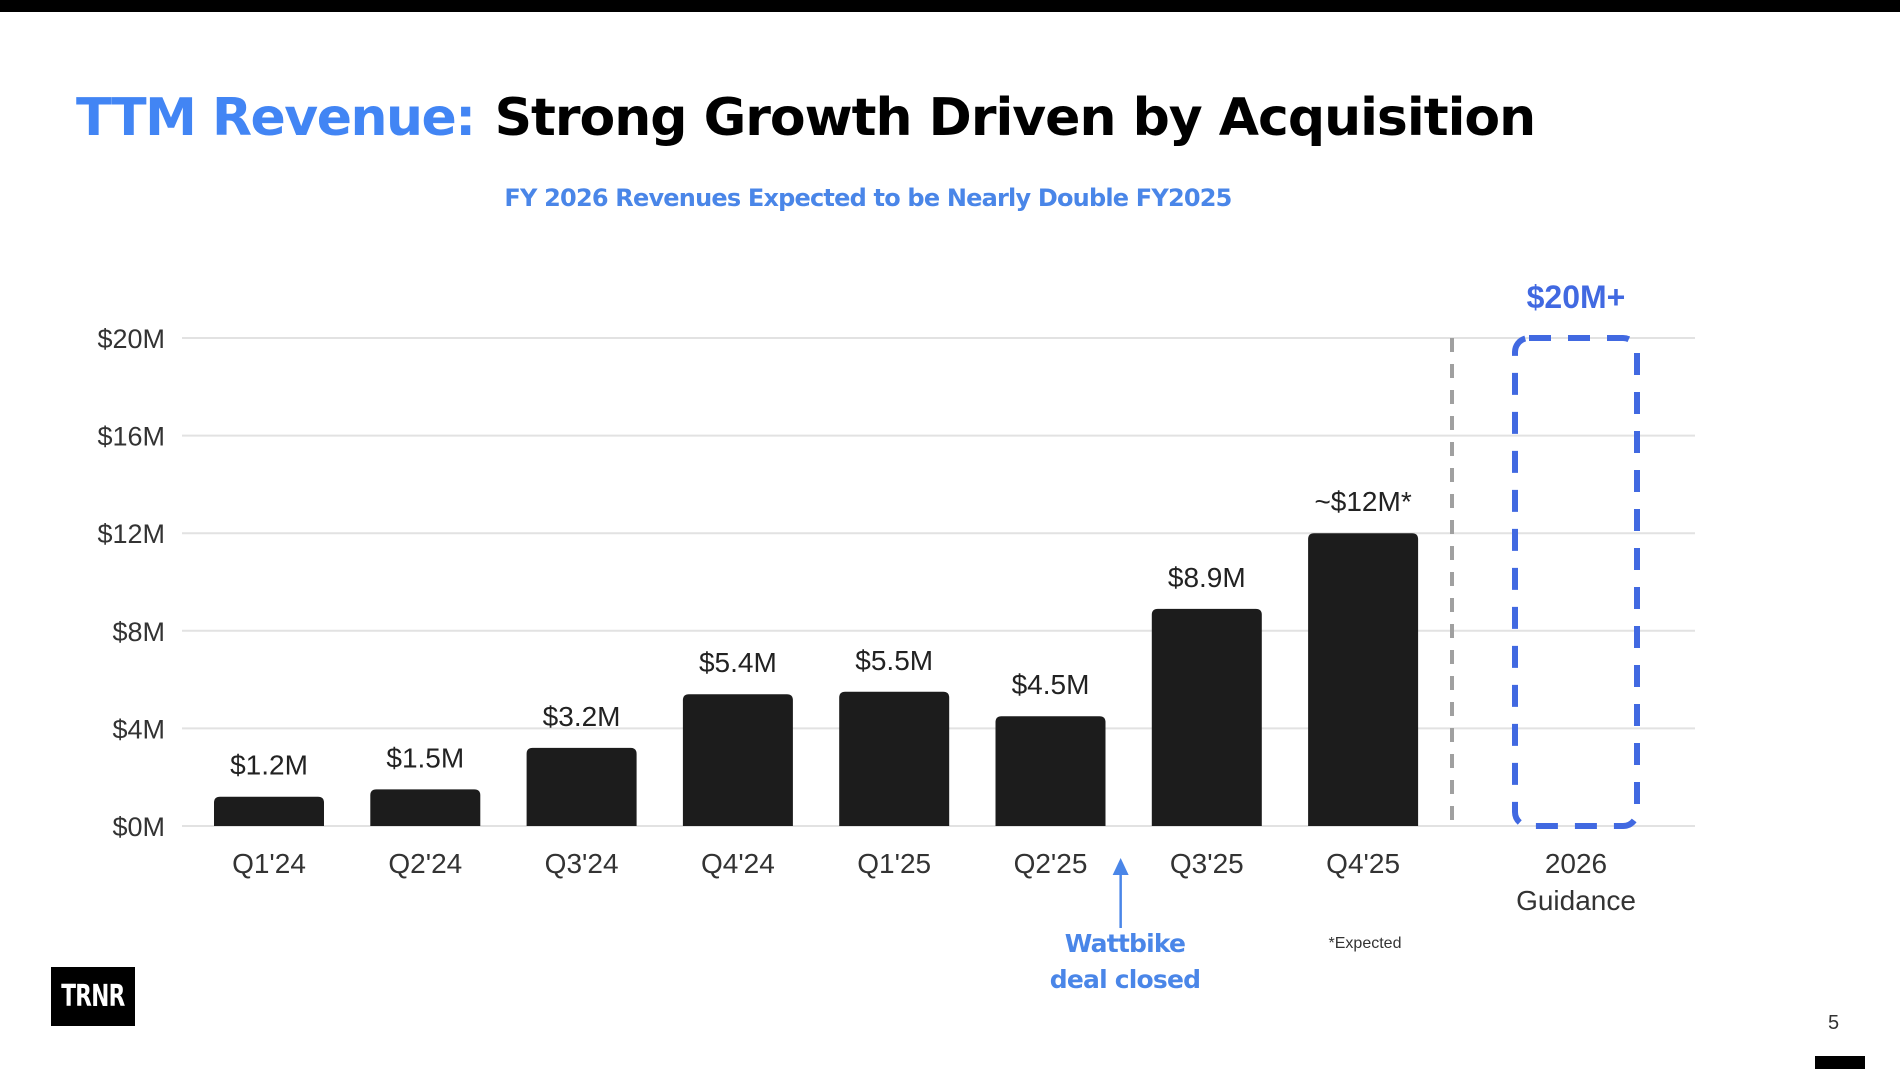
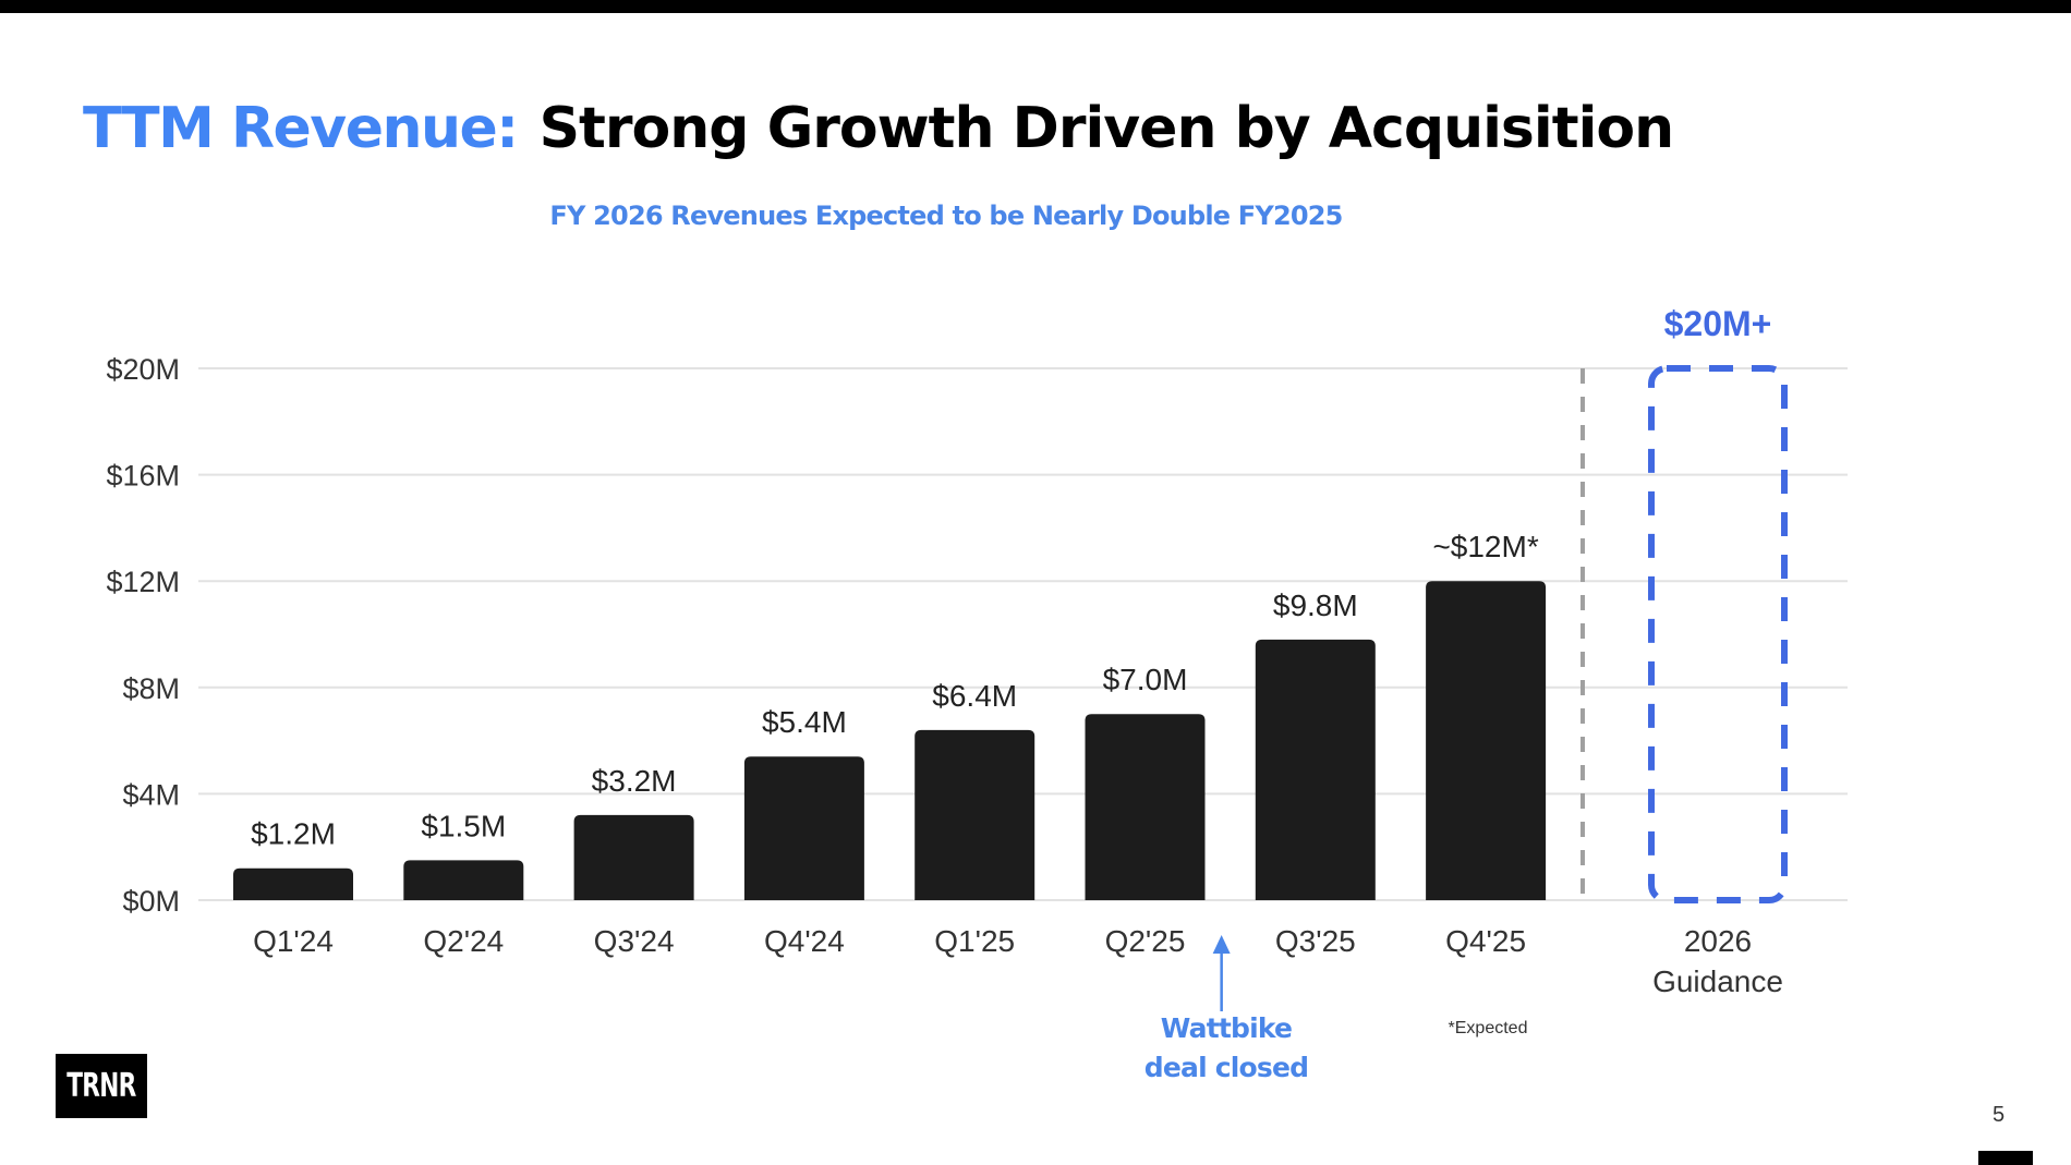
Q1'25: $5.5M -> $6.4M
Q2'25: $4.5M -> $7.0M
Q3'25: $8.9M -> $9.8M
